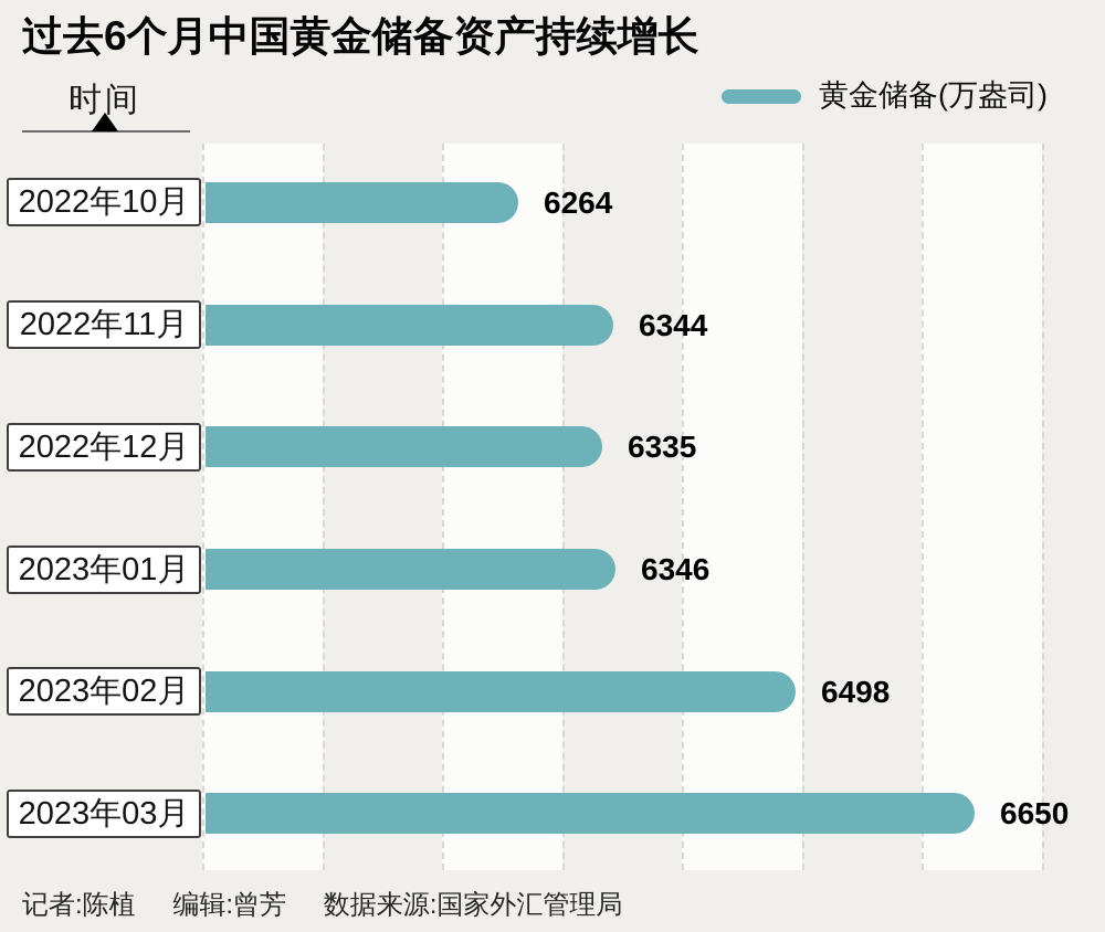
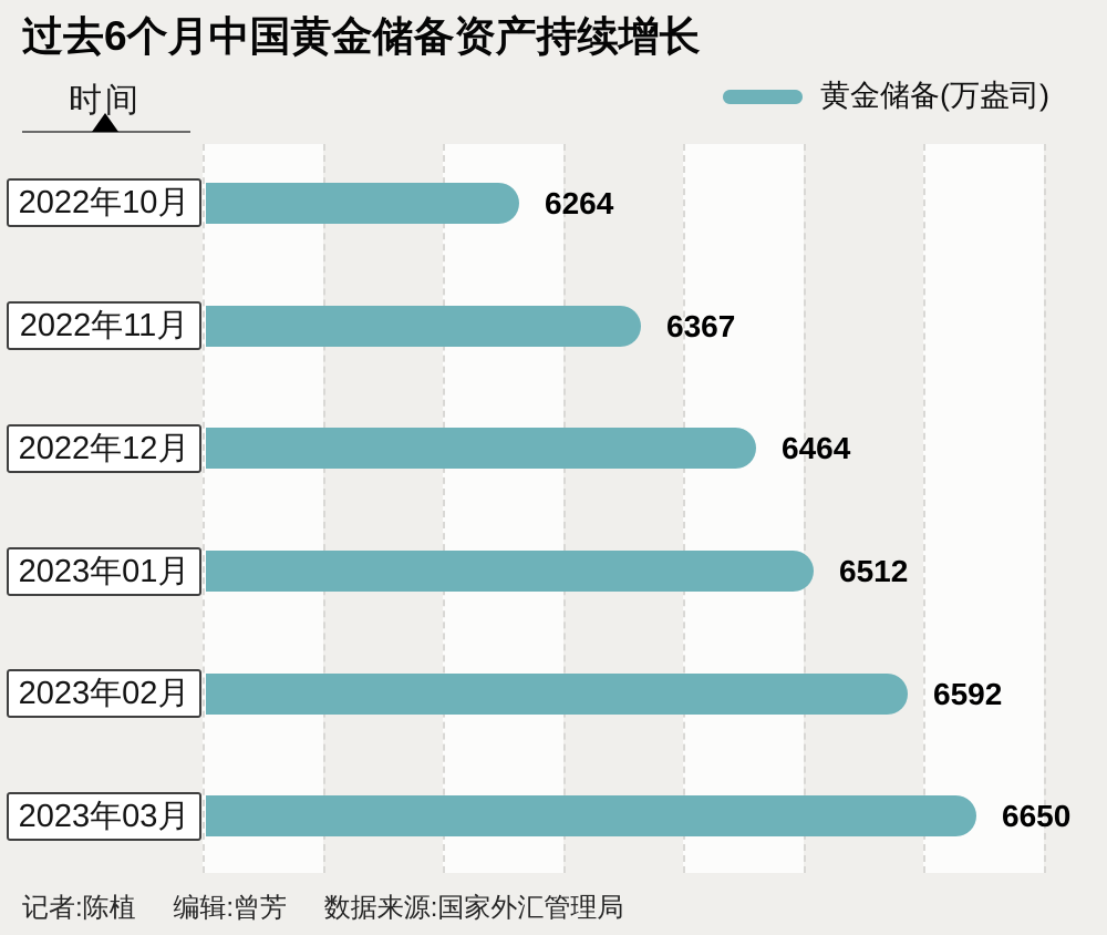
2022年11月: 6344 -> 6367
2022年12月: 6335 -> 6464
2023年01月: 6346 -> 6512
2023年02月: 6498 -> 6592
